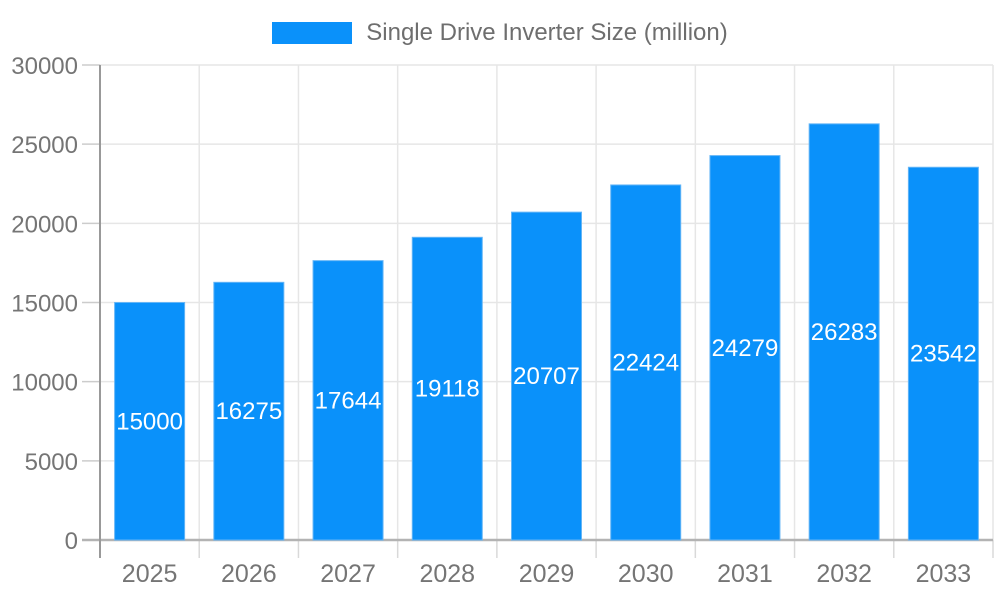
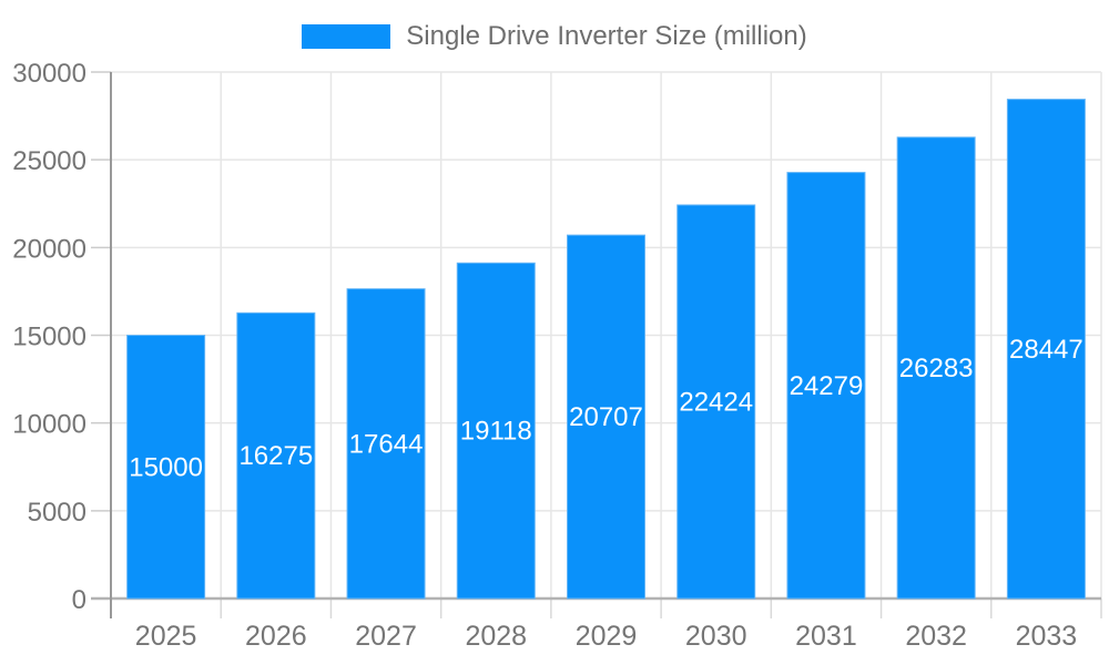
2033: 23542 -> 28447
